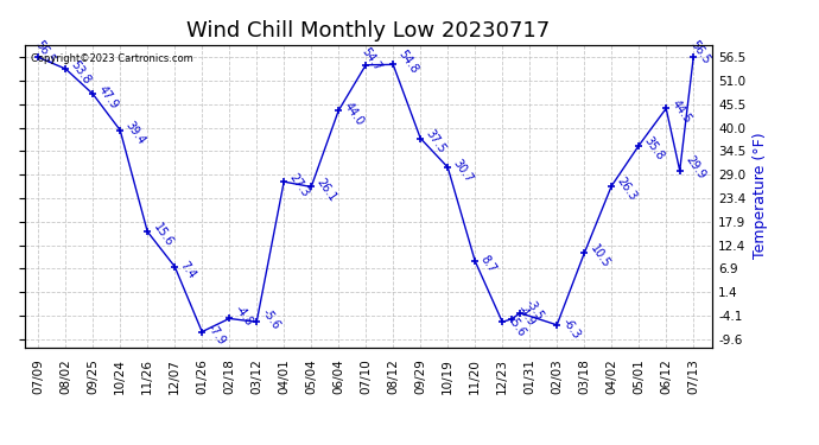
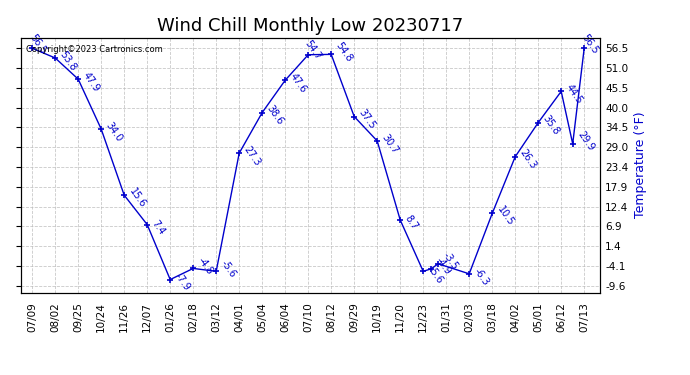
10/24: 39.4 -> 34.0
05/04: 26.1 -> 38.6
06/04: 44.0 -> 47.6
